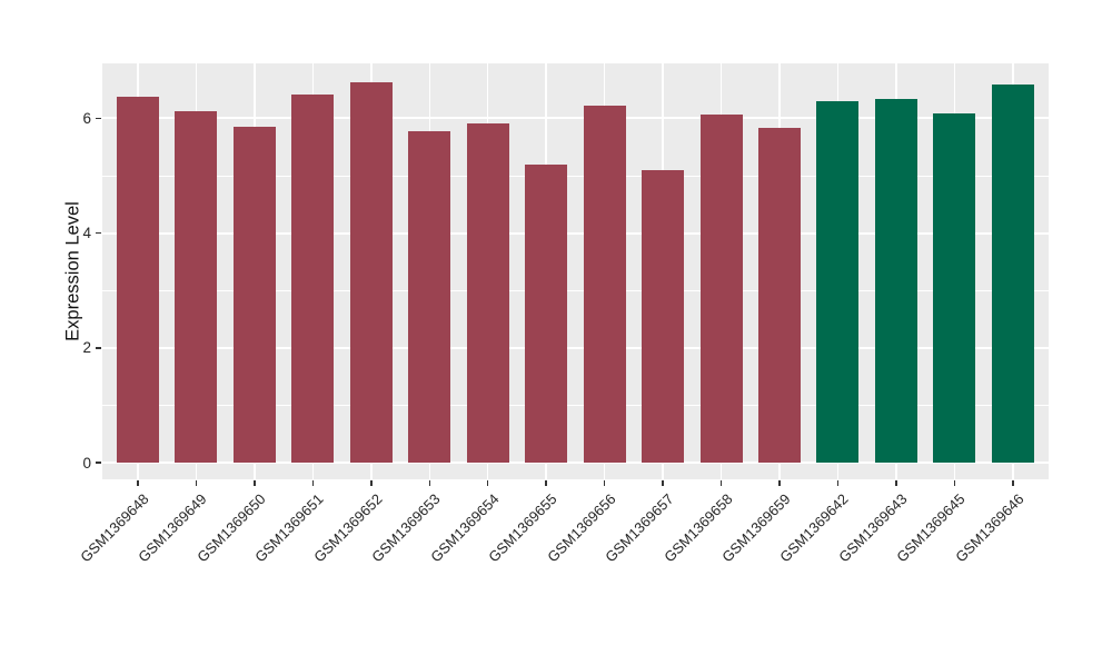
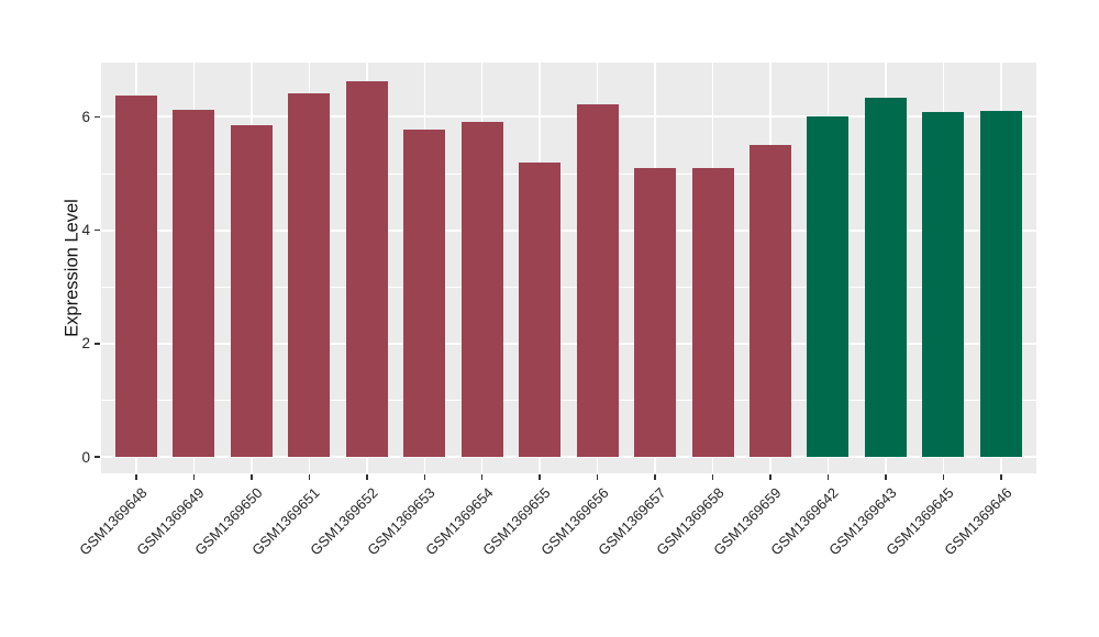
GSM1369658: 6.1 -> 5.1
GSM1369659: 5.8 -> 5.5
GSM1369642: 6.3 -> 6.0
GSM1369646: 6.6 -> 6.1
